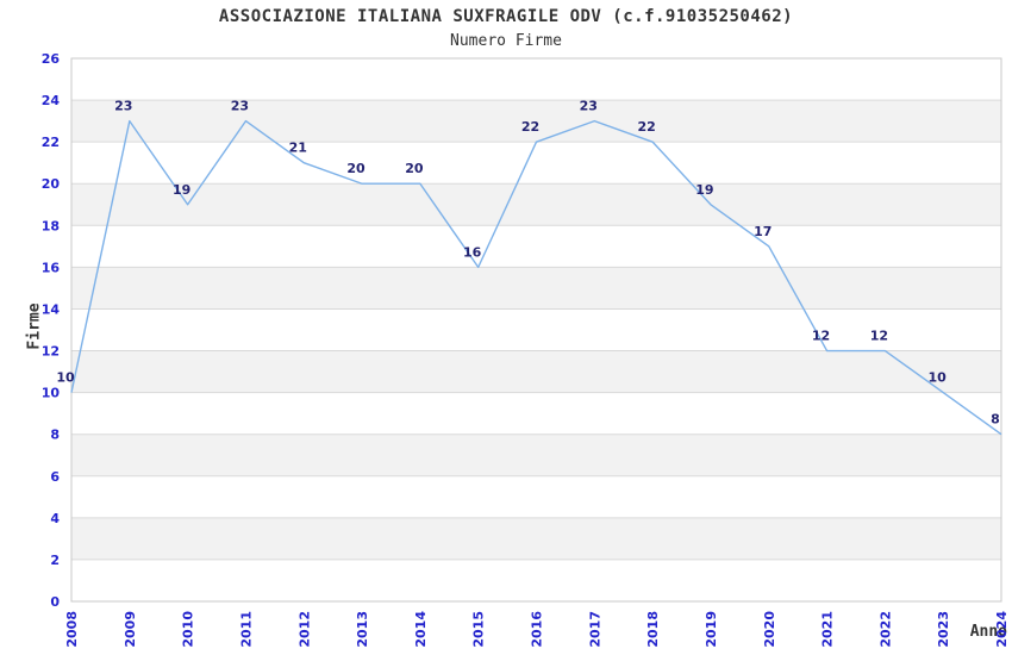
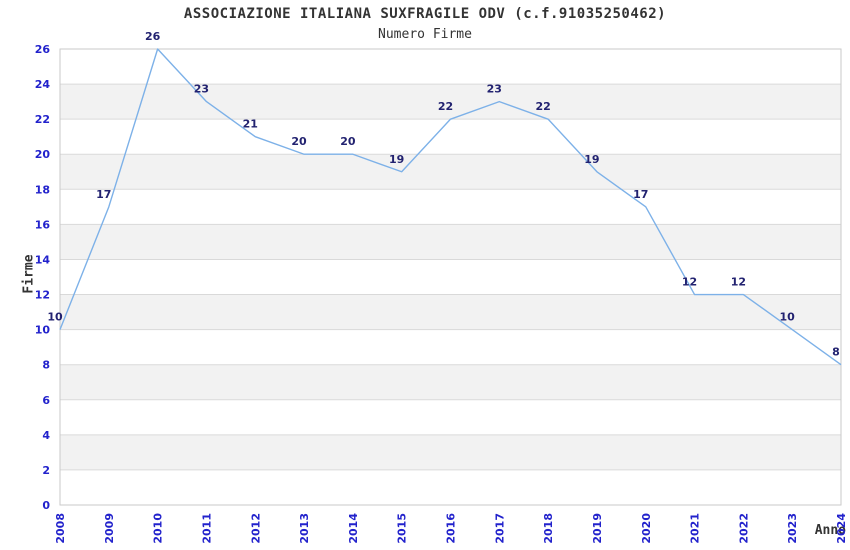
2009: 23 -> 17
2010: 19 -> 26
2015: 16 -> 19
